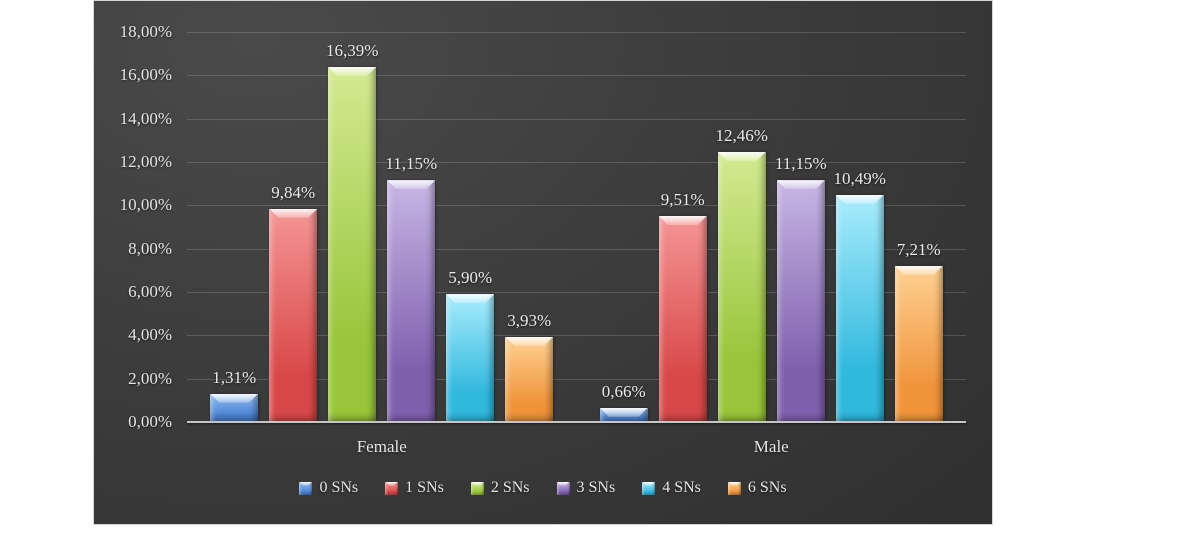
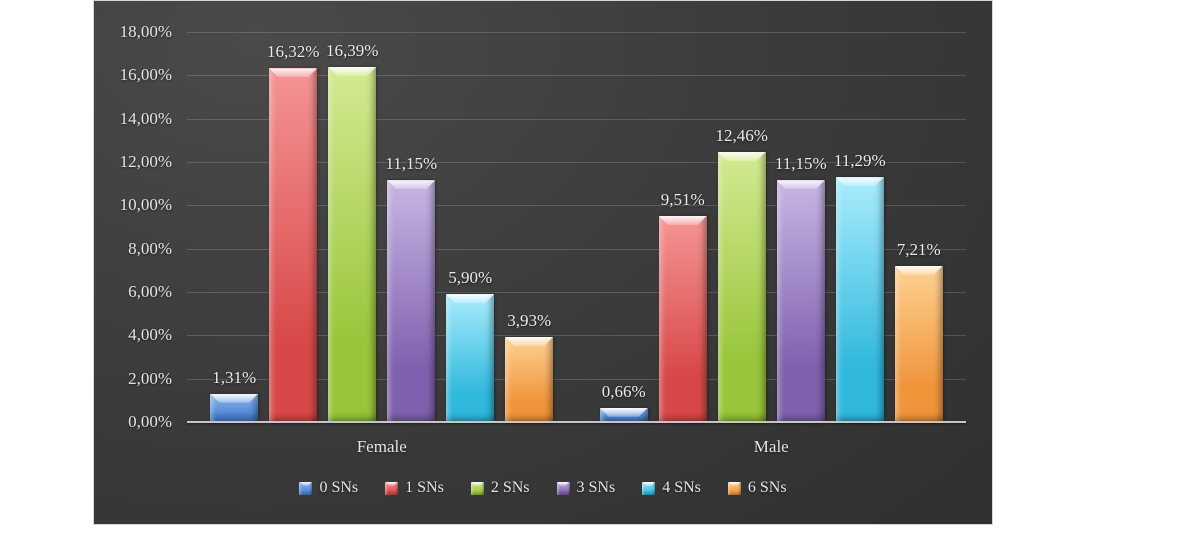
1 SNs/Female: 9,84% -> 16,32%
4 SNs/Male: 10,49% -> 11,29%
